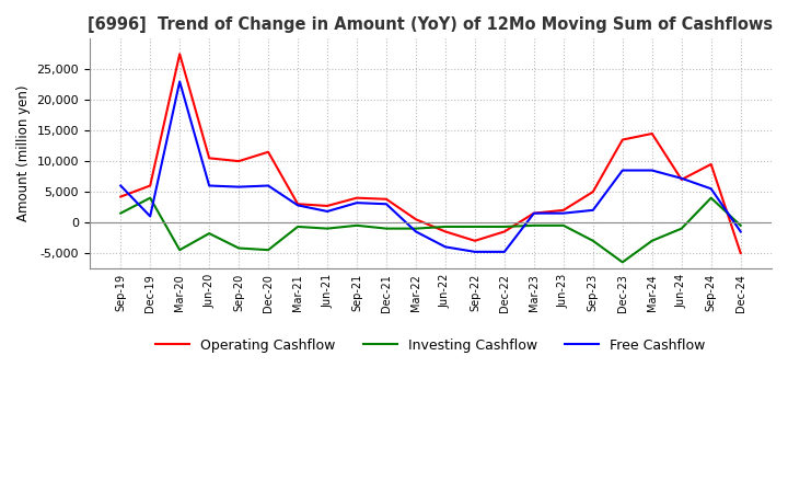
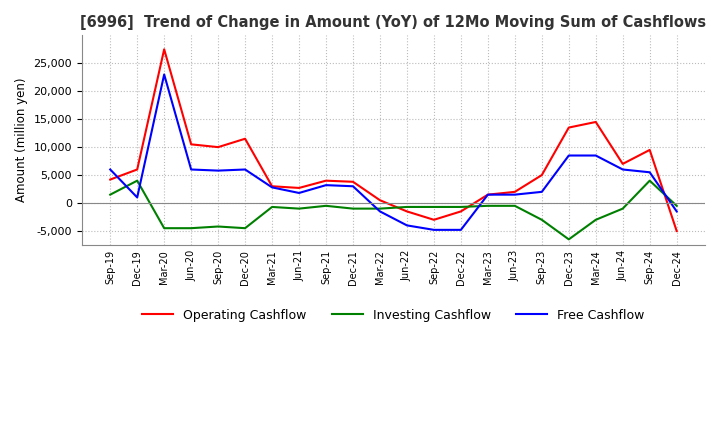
Investing Cashflow/Jun-20: -1,800 -> -4,500
Free Cashflow/Jun-24: 7,200 -> 6,000
